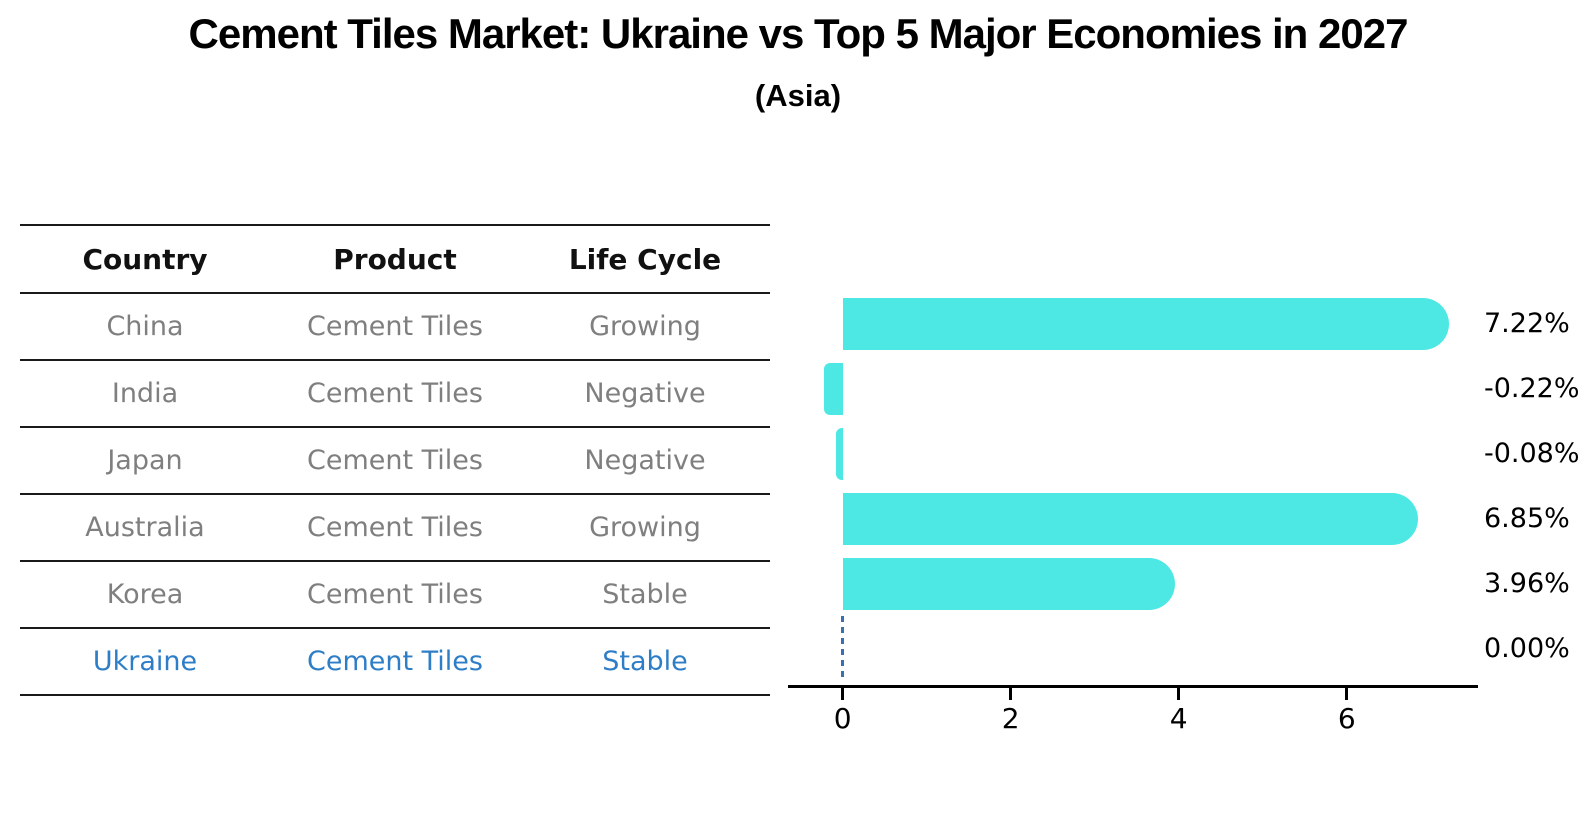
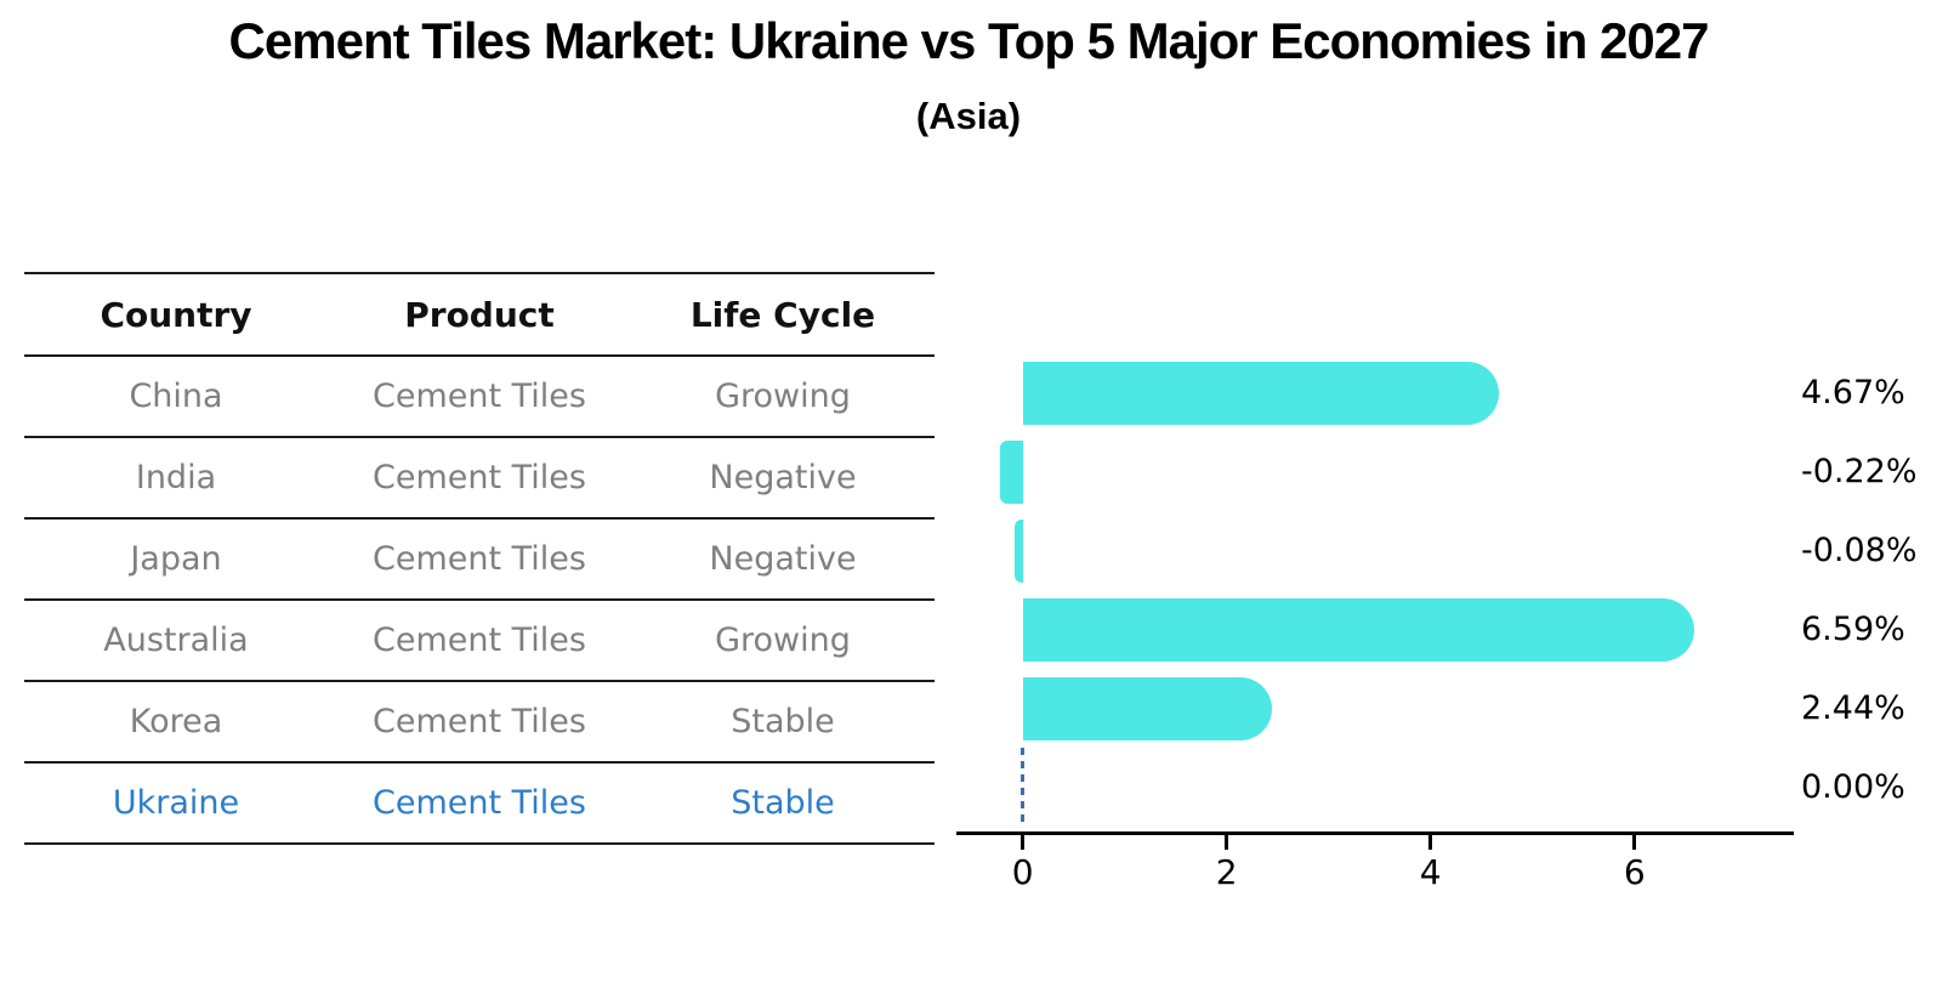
China: 7.22% -> 4.67%
Australia: 6.85% -> 6.59%
Korea: 3.96% -> 2.44%
